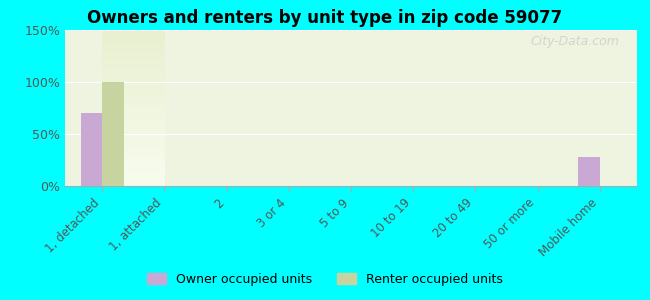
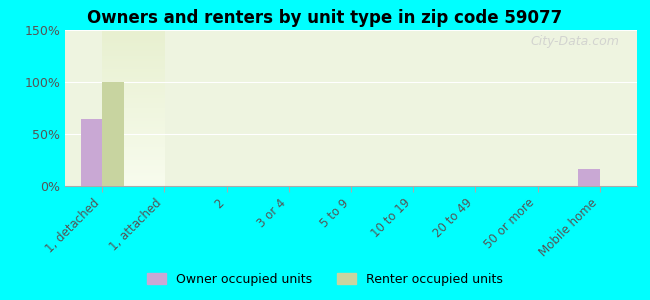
Owner occupied units/1, detached: 70% -> 64%
Owner occupied units/Mobile home: 28% -> 16%
